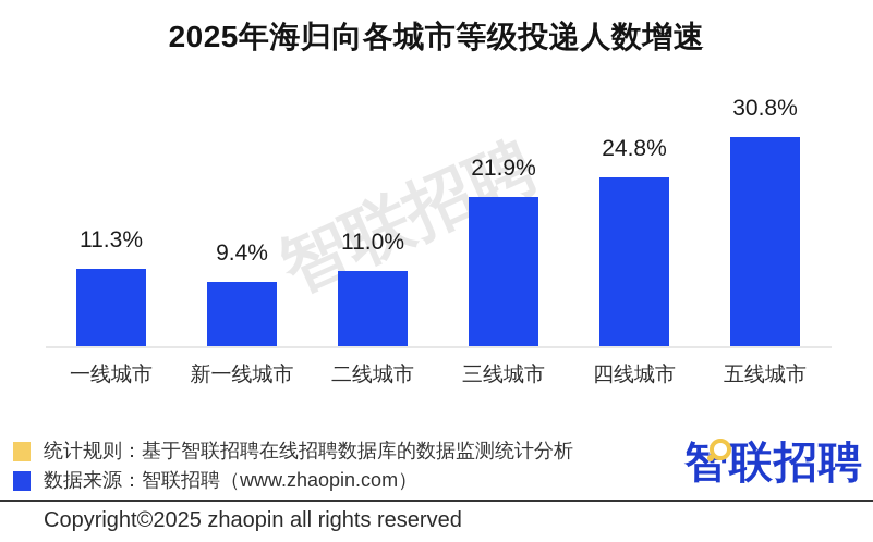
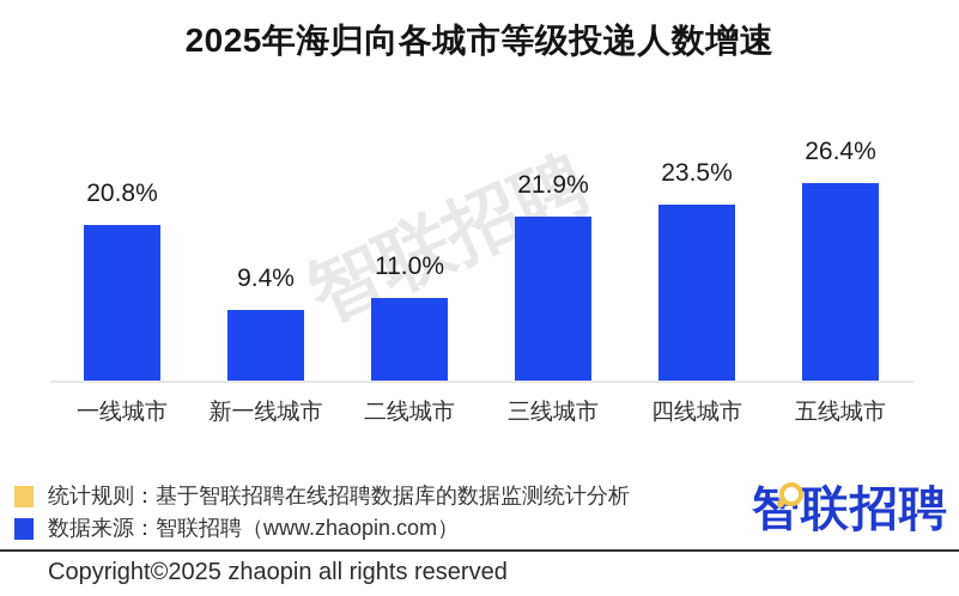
一线城市: 11.3% -> 20.8%
四线城市: 24.8% -> 23.5%
五线城市: 30.8% -> 26.4%
